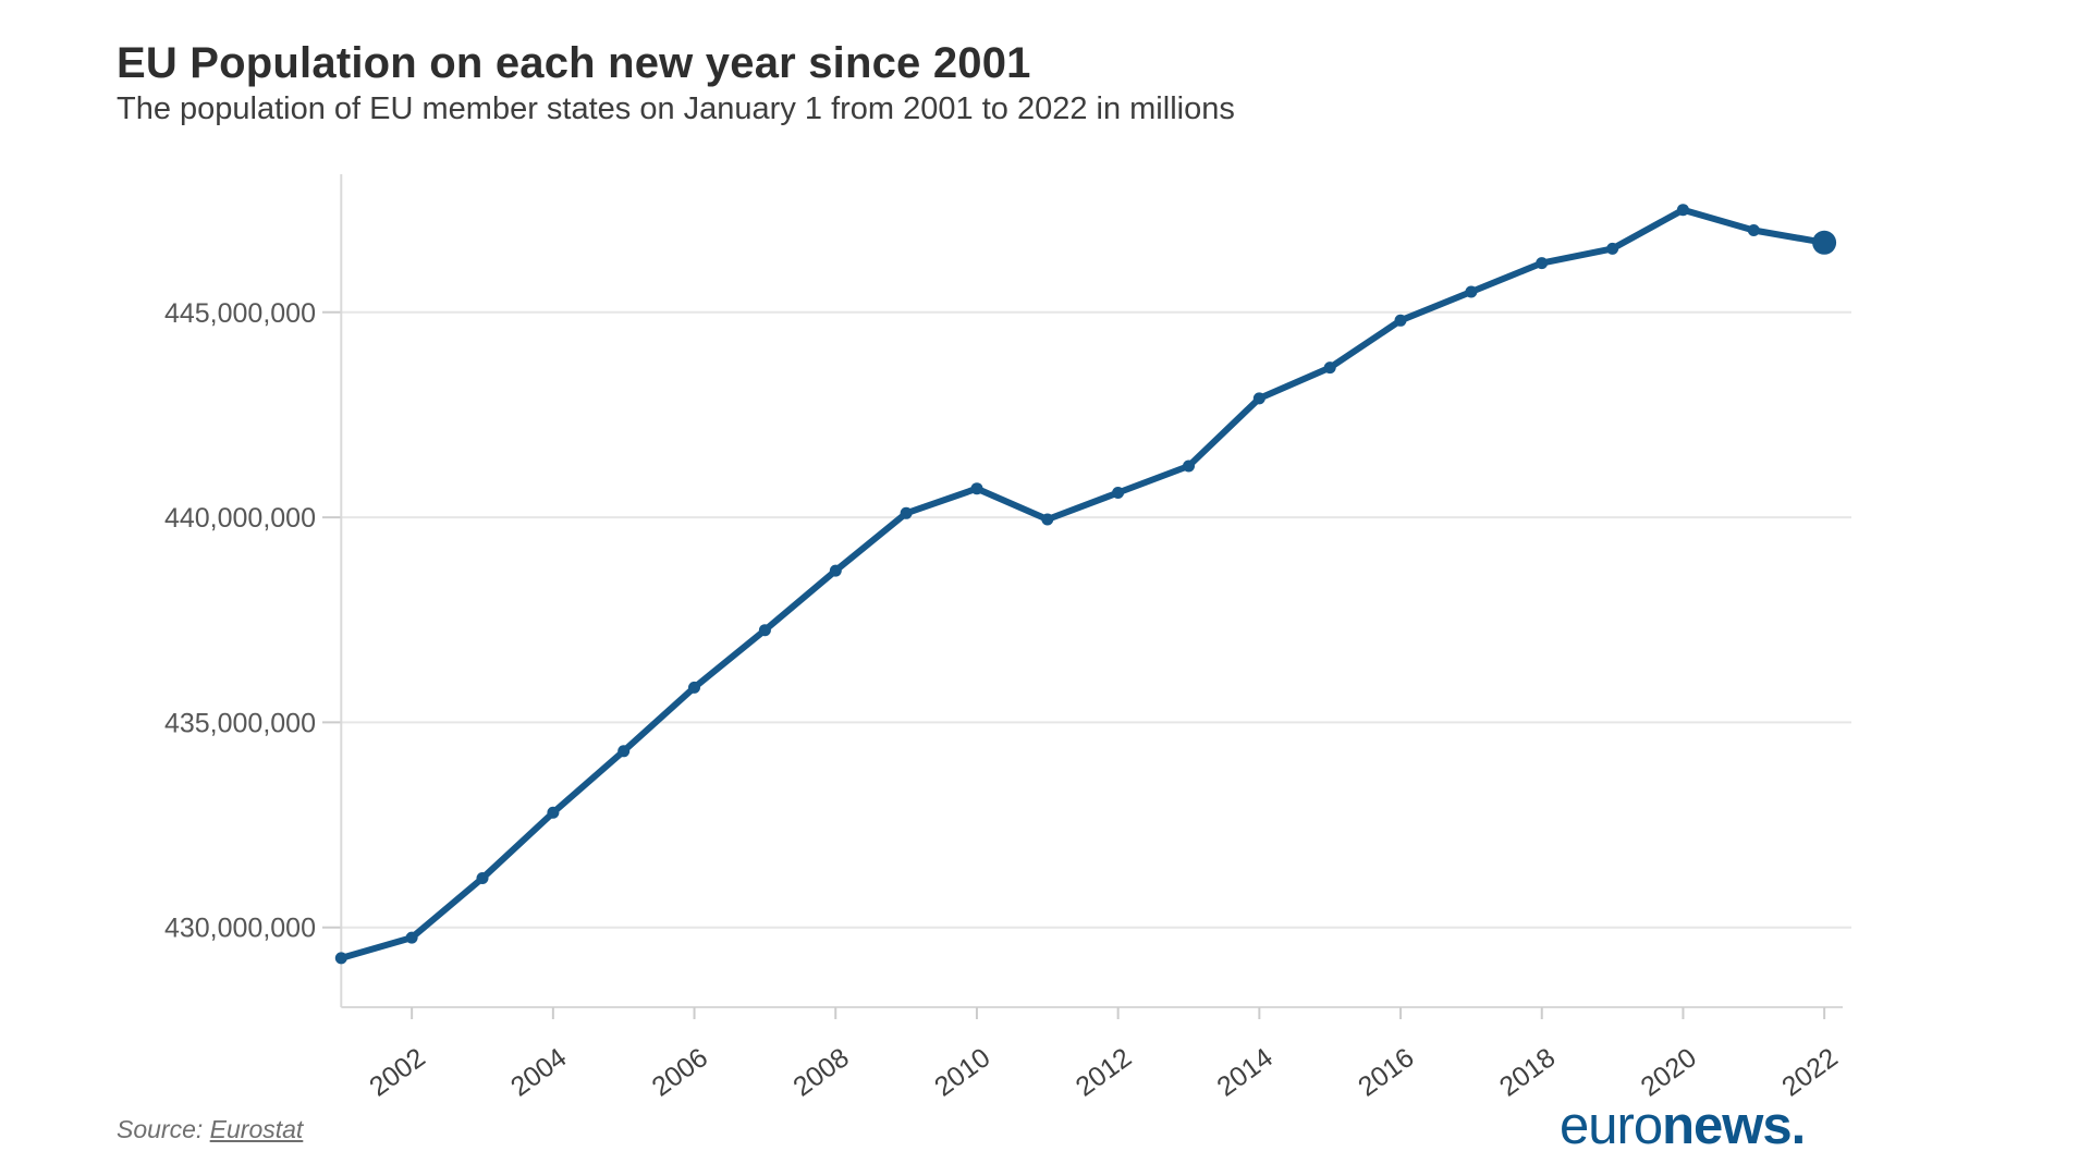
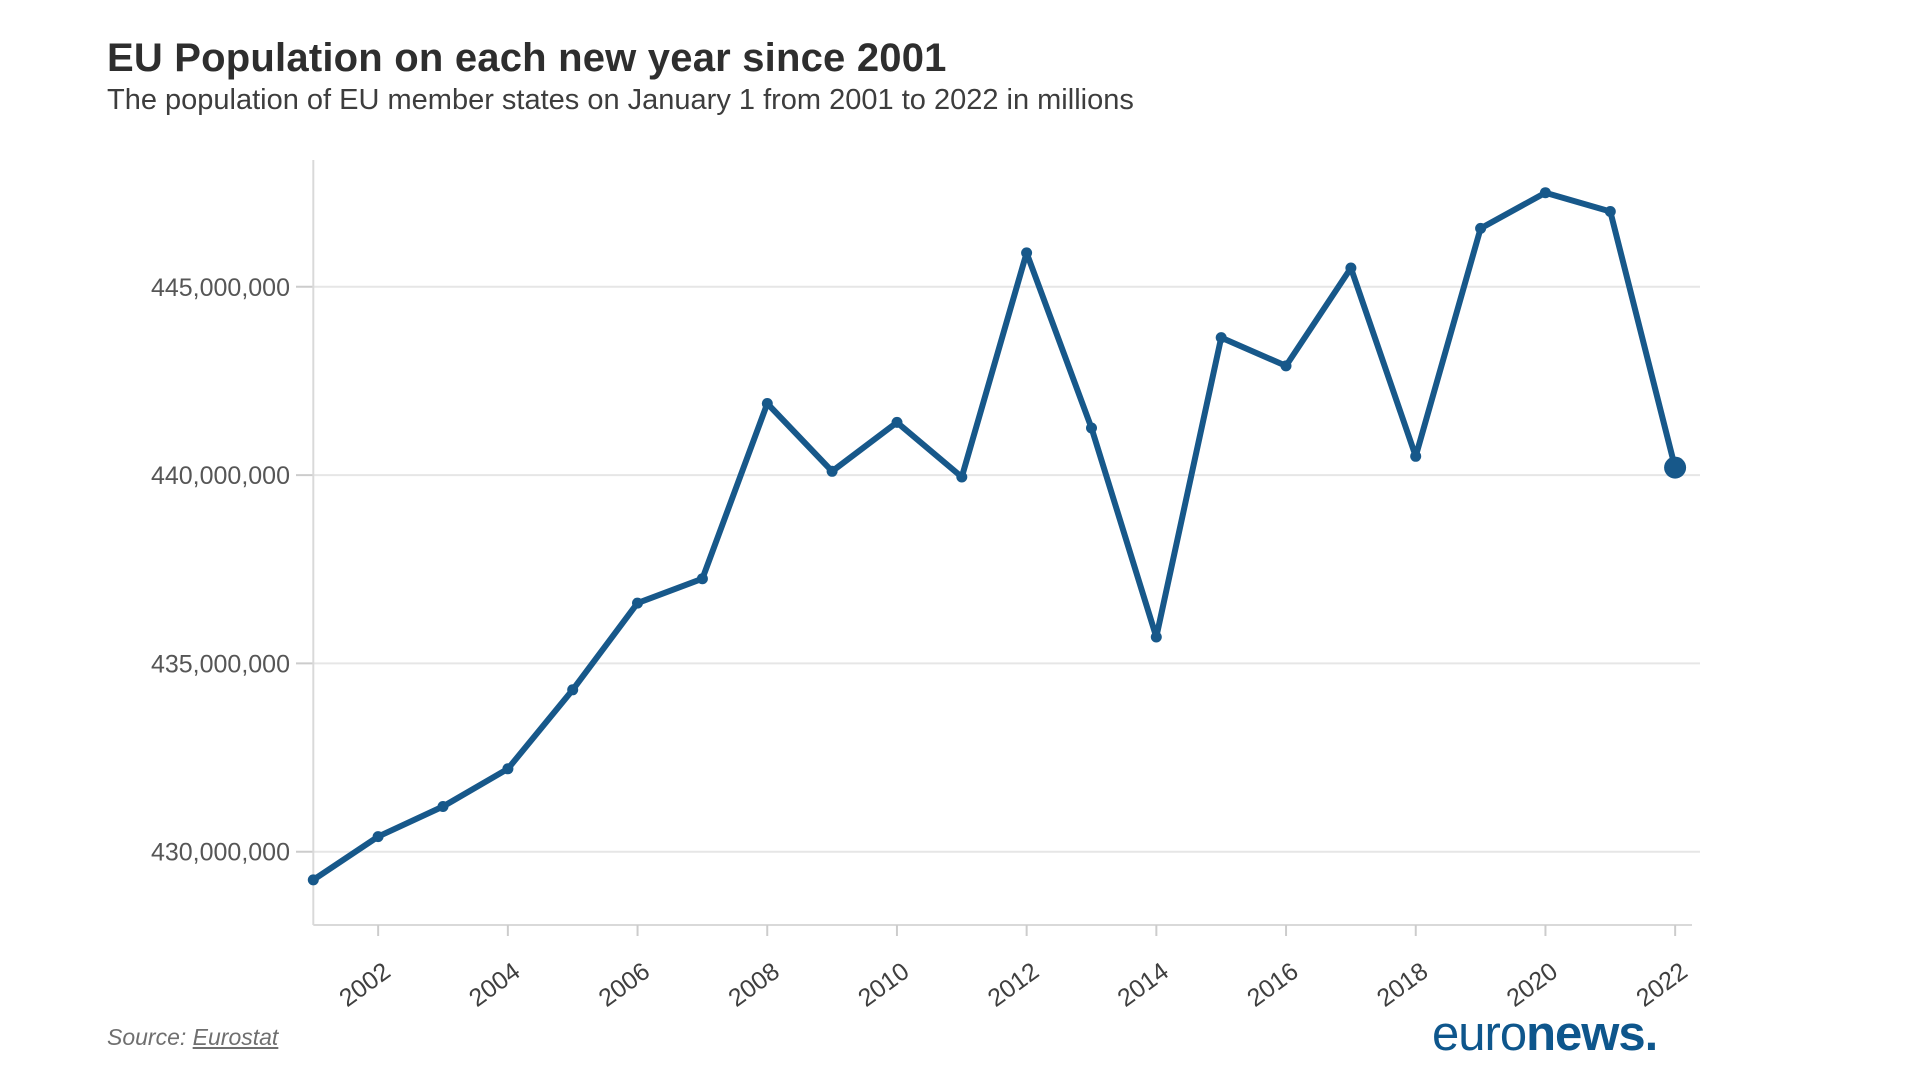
2002: 429800000 -> 430400000
2004: 432800000 -> 432200000
2006: 435800000 -> 436600000
2008: 438700000 -> 441900000
2010: 440700000 -> 441400000
2012: 440600000 -> 445900000
2014: 442900000 -> 435700000
2016: 444800000 -> 442900000
2018: 446200000 -> 440500000
2022: 446700000 -> 440200000
